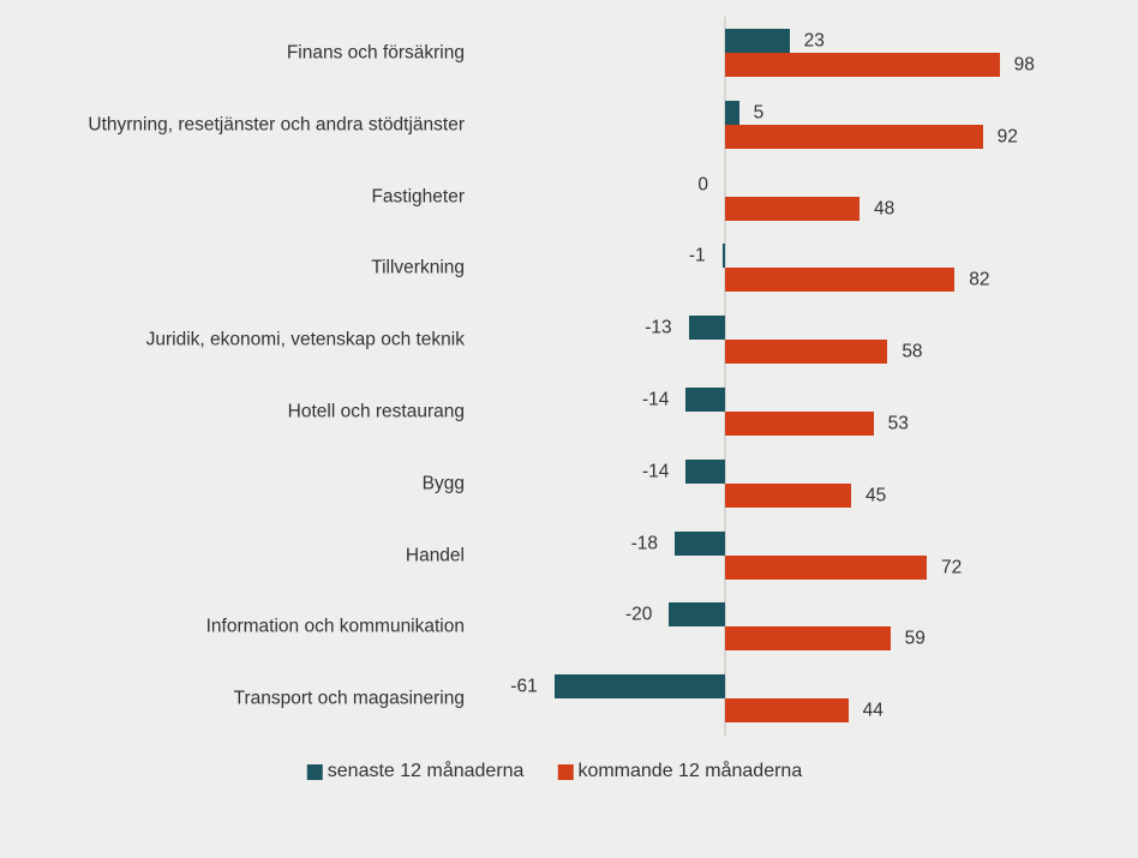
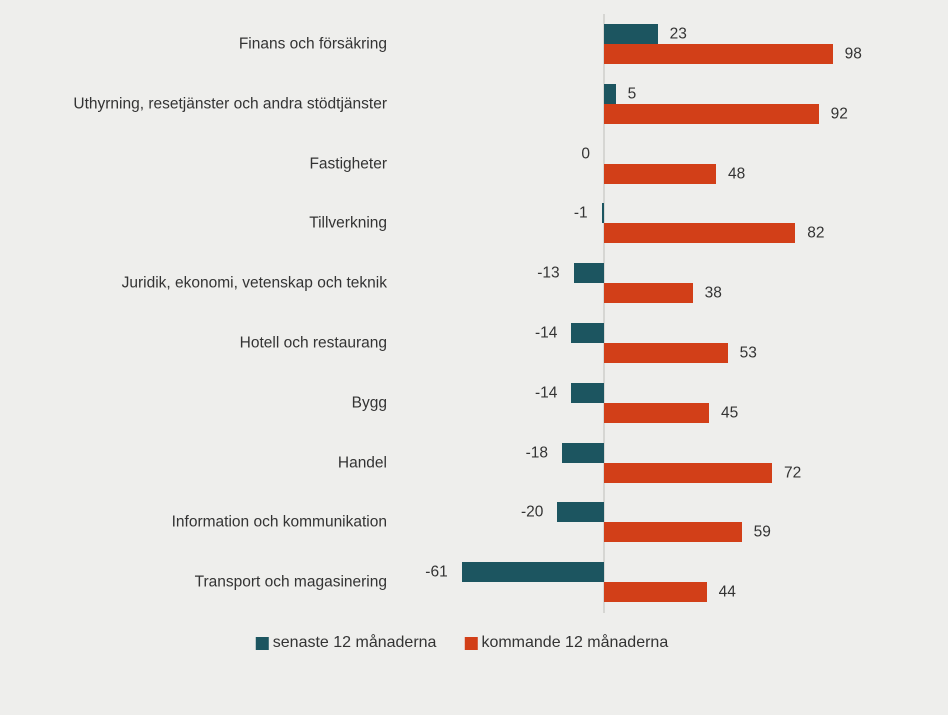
kommande 12 månaderna/Juridik, ekonomi, vetenskap och teknik: 58 -> 38
